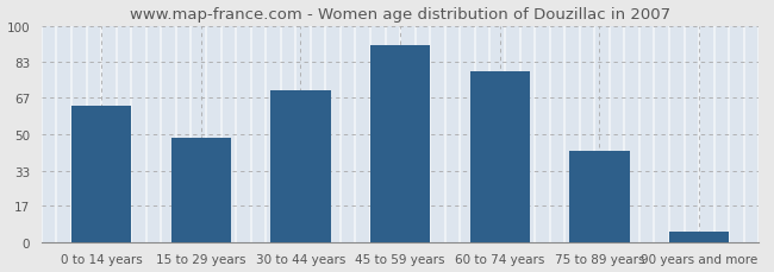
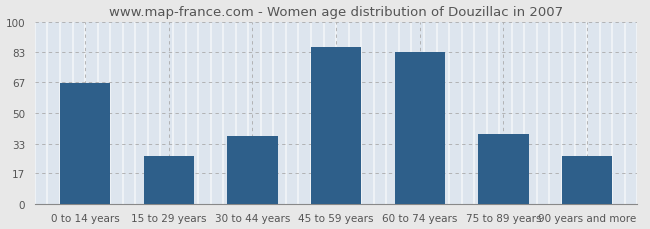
0 to 14 years: 63 -> 66
15 to 29 years: 48 -> 26
30 to 44 years: 70 -> 37
45 to 59 years: 91 -> 86
60 to 74 years: 79 -> 83
75 to 89 years: 42 -> 38
90 years and more: 5 -> 26
